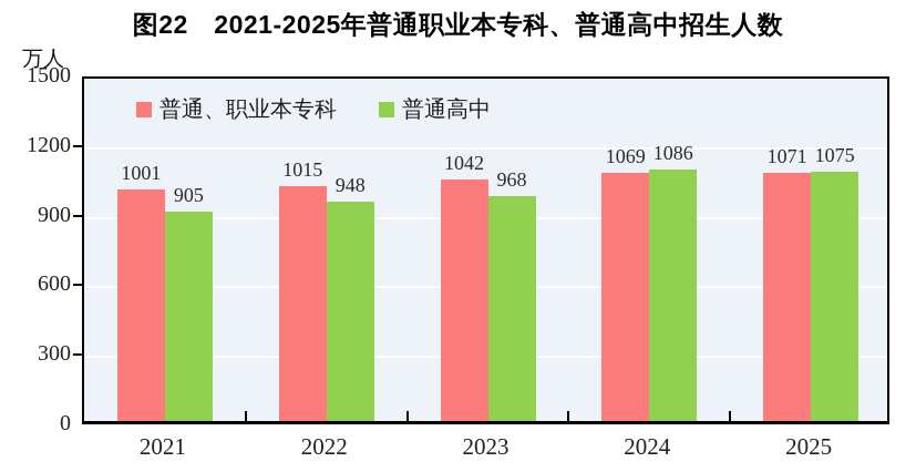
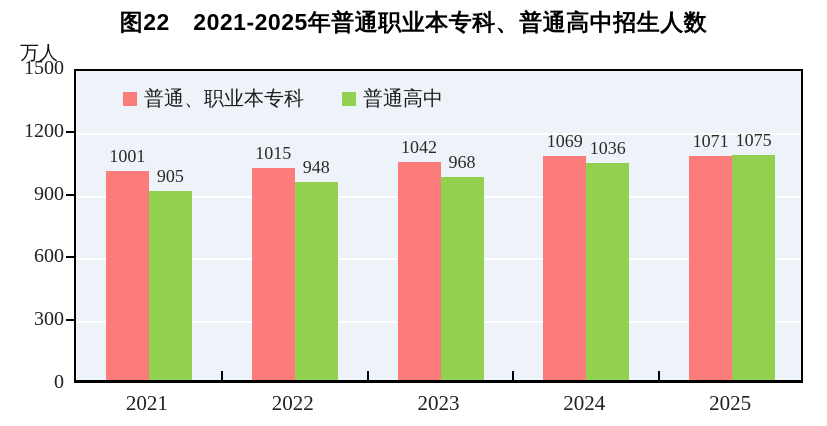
普通高中/2024: 1086 -> 1036
